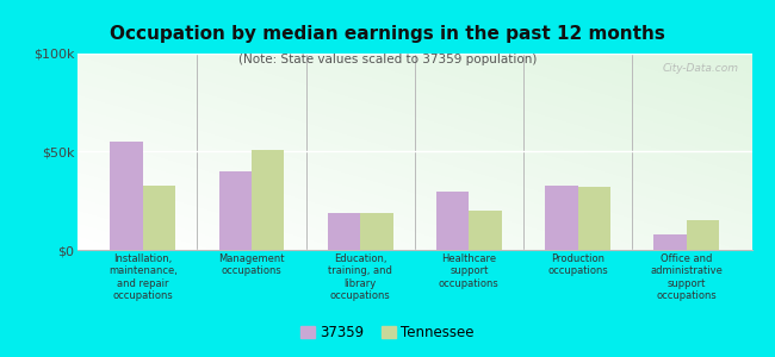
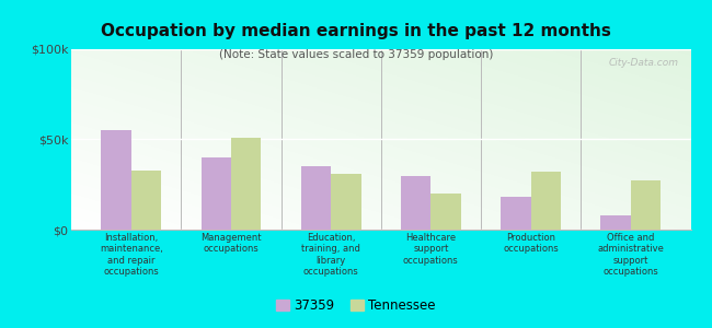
37359/Education, training, and library occupations: $19k -> $35k
Tennessee/Education, training, and library occupations: $19k -> $31k
37359/Production occupations: $33k -> $18k
Tennessee/Office and administrative support occupations: $15k -> $27k
